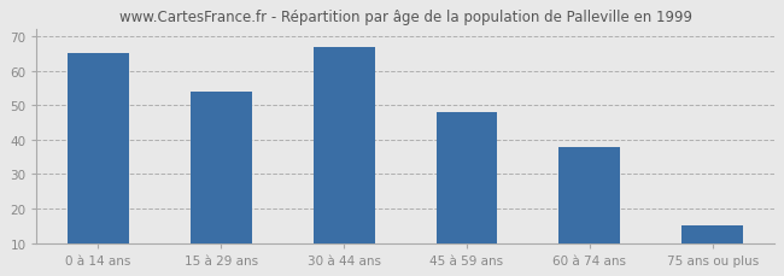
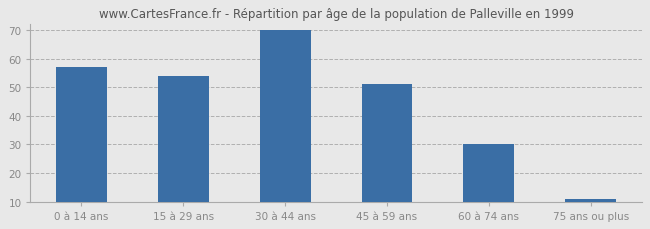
0 à 14 ans: 65 -> 57
30 à 44 ans: 67 -> 70
45 à 59 ans: 48 -> 51
60 à 74 ans: 38 -> 30
75 ans ou plus: 15 -> 11
